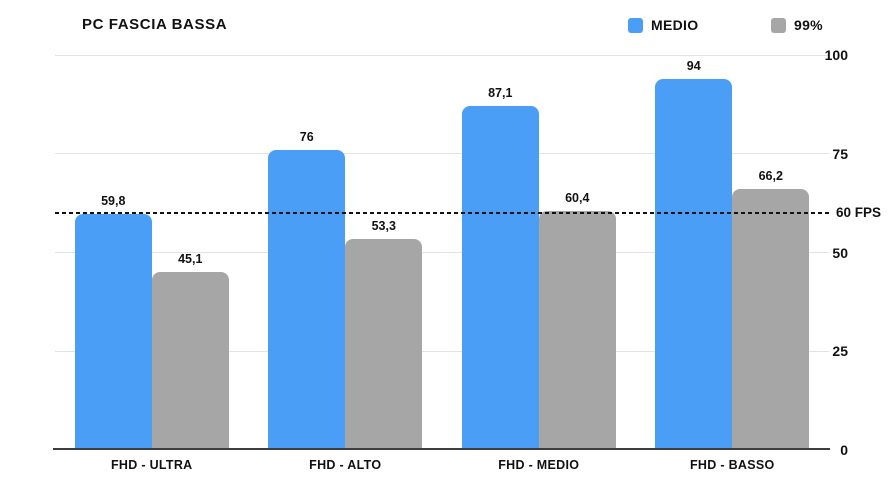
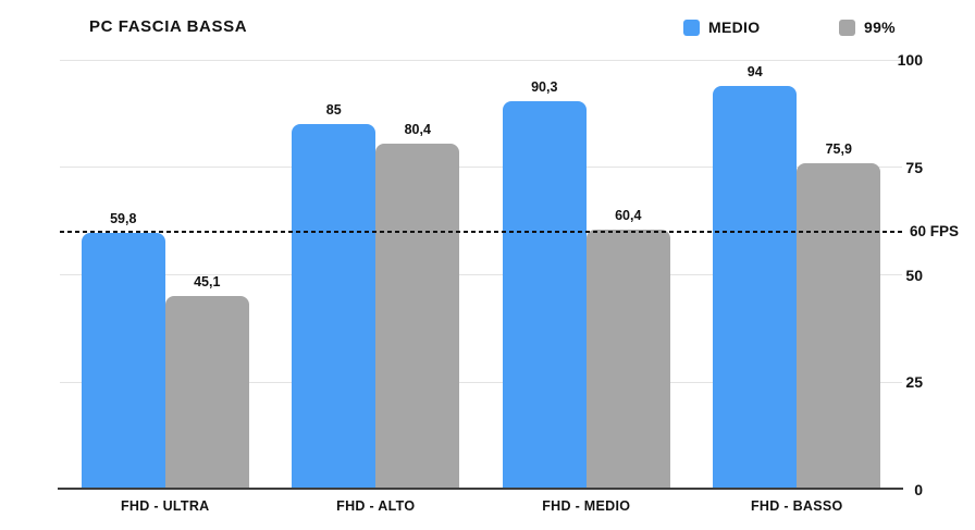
MEDIO/FHD - ALTO: 76 -> 85
99%/FHD - ALTO: 53,3 -> 80,4
MEDIO/FHD - MEDIO: 87,1 -> 90,3
99%/FHD - BASSO: 66,2 -> 75,9
